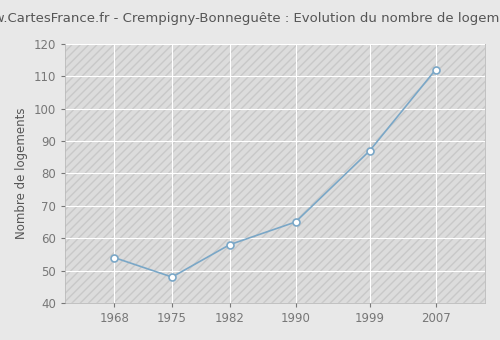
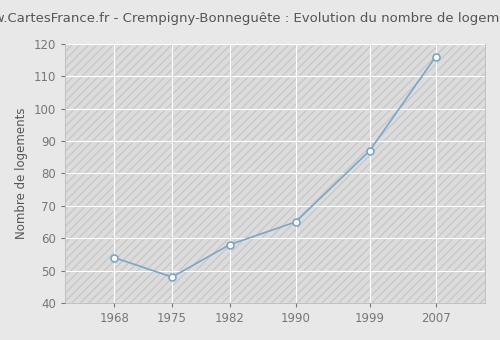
2007: 112 -> 116
